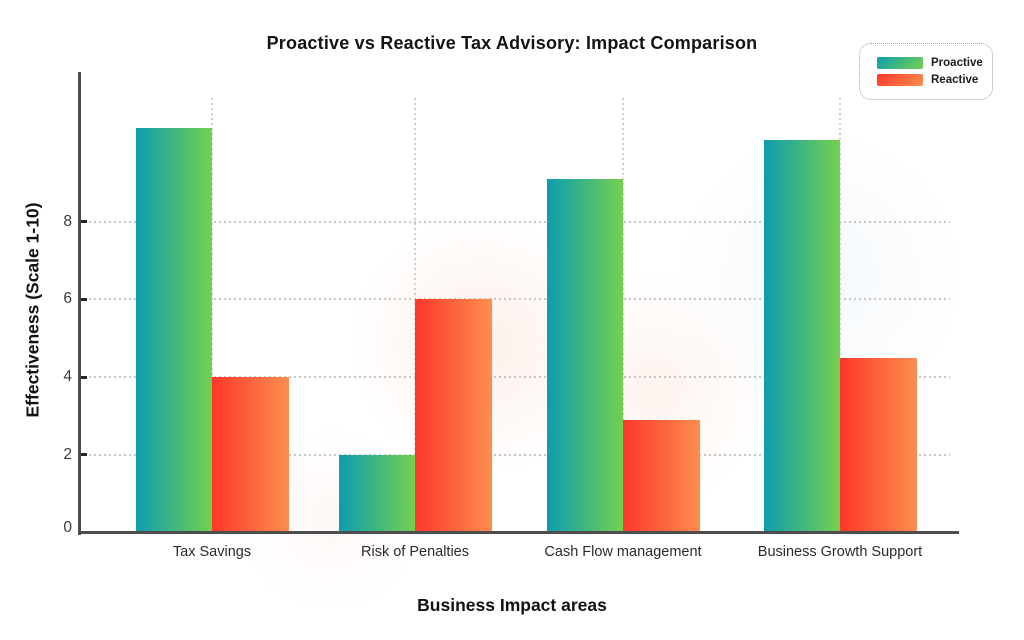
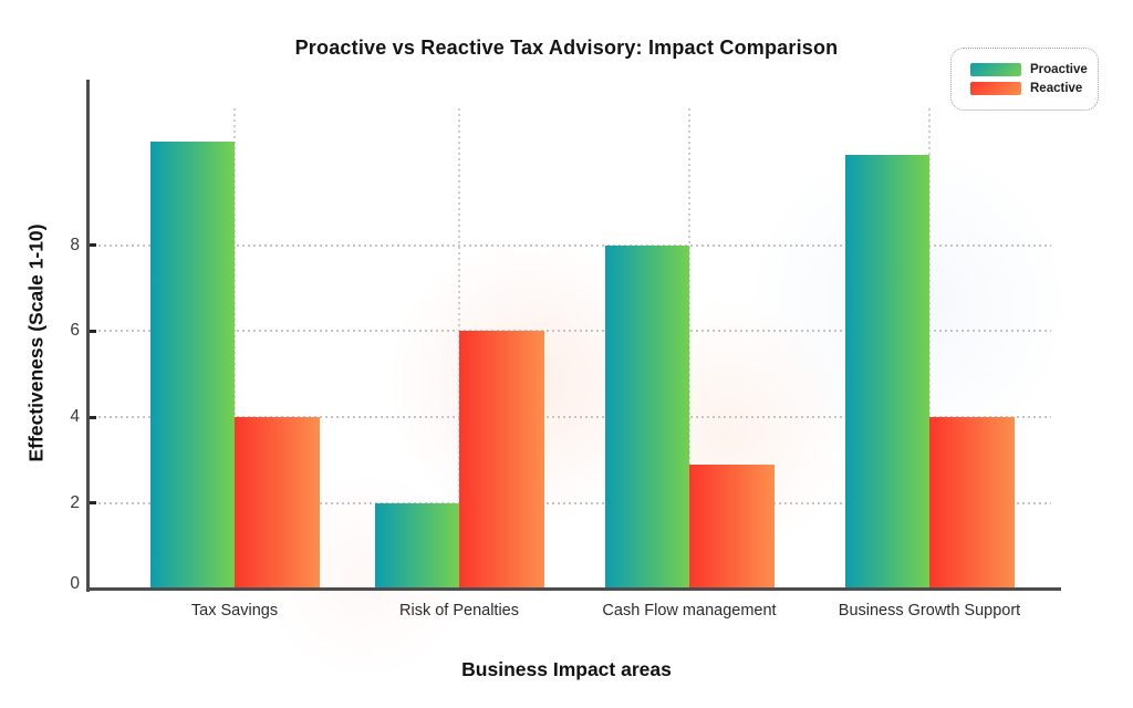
Proactive/Cash Flow management: 9.1 -> 8.0
Reactive/Business Growth Support: 4.5 -> 4.0
